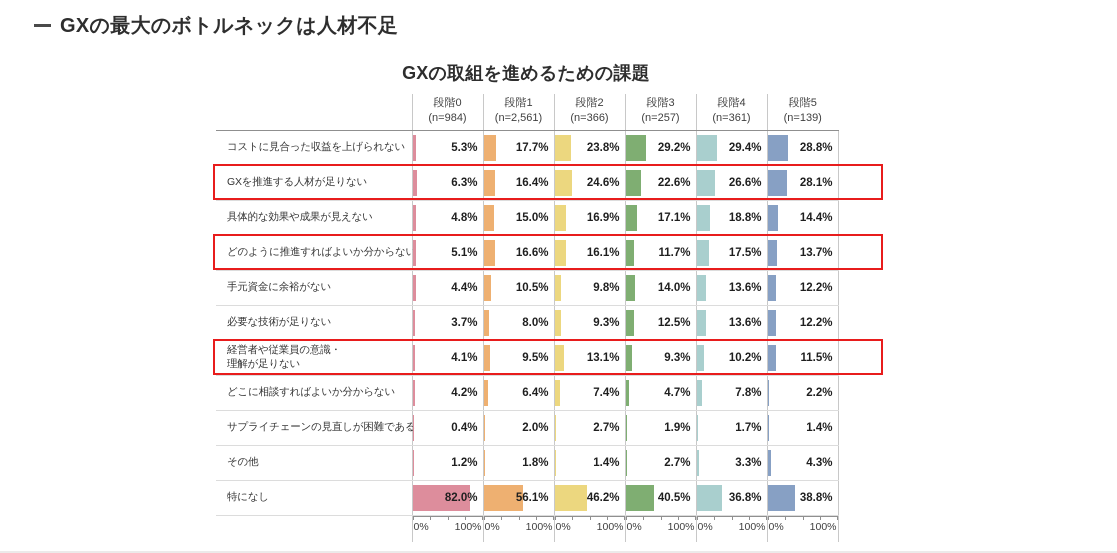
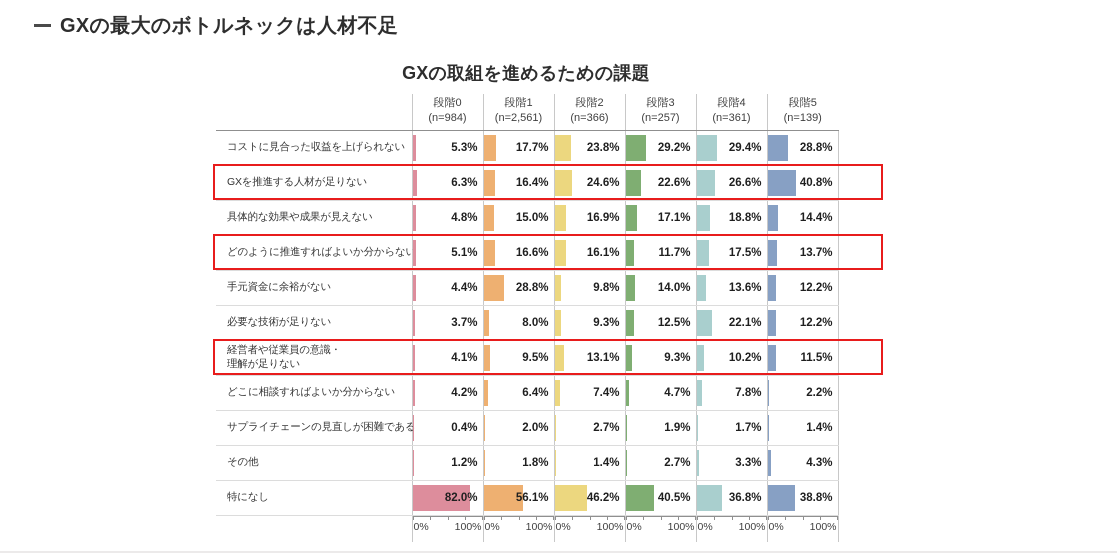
段階5/GXを推進する人材が足りない: 28.1% -> 40.8%
段階1/手元資金に余裕がない: 10.5% -> 28.8%
段階4/必要な技術が足りない: 13.6% -> 22.1%
